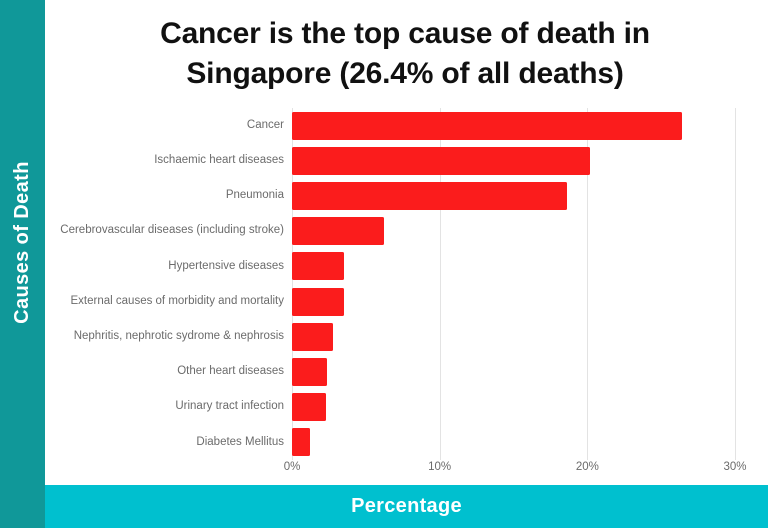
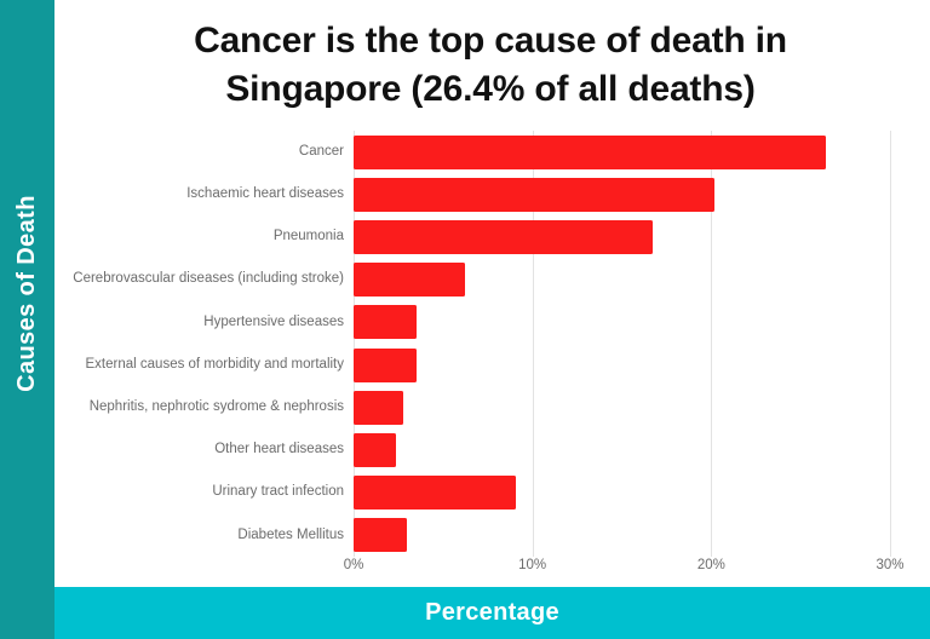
Pneumonia: 18.6% -> 16.7%
Urinary tract infection: 2.3% -> 9.1%
Diabetes Mellitus: 1.2% -> 3.0%
